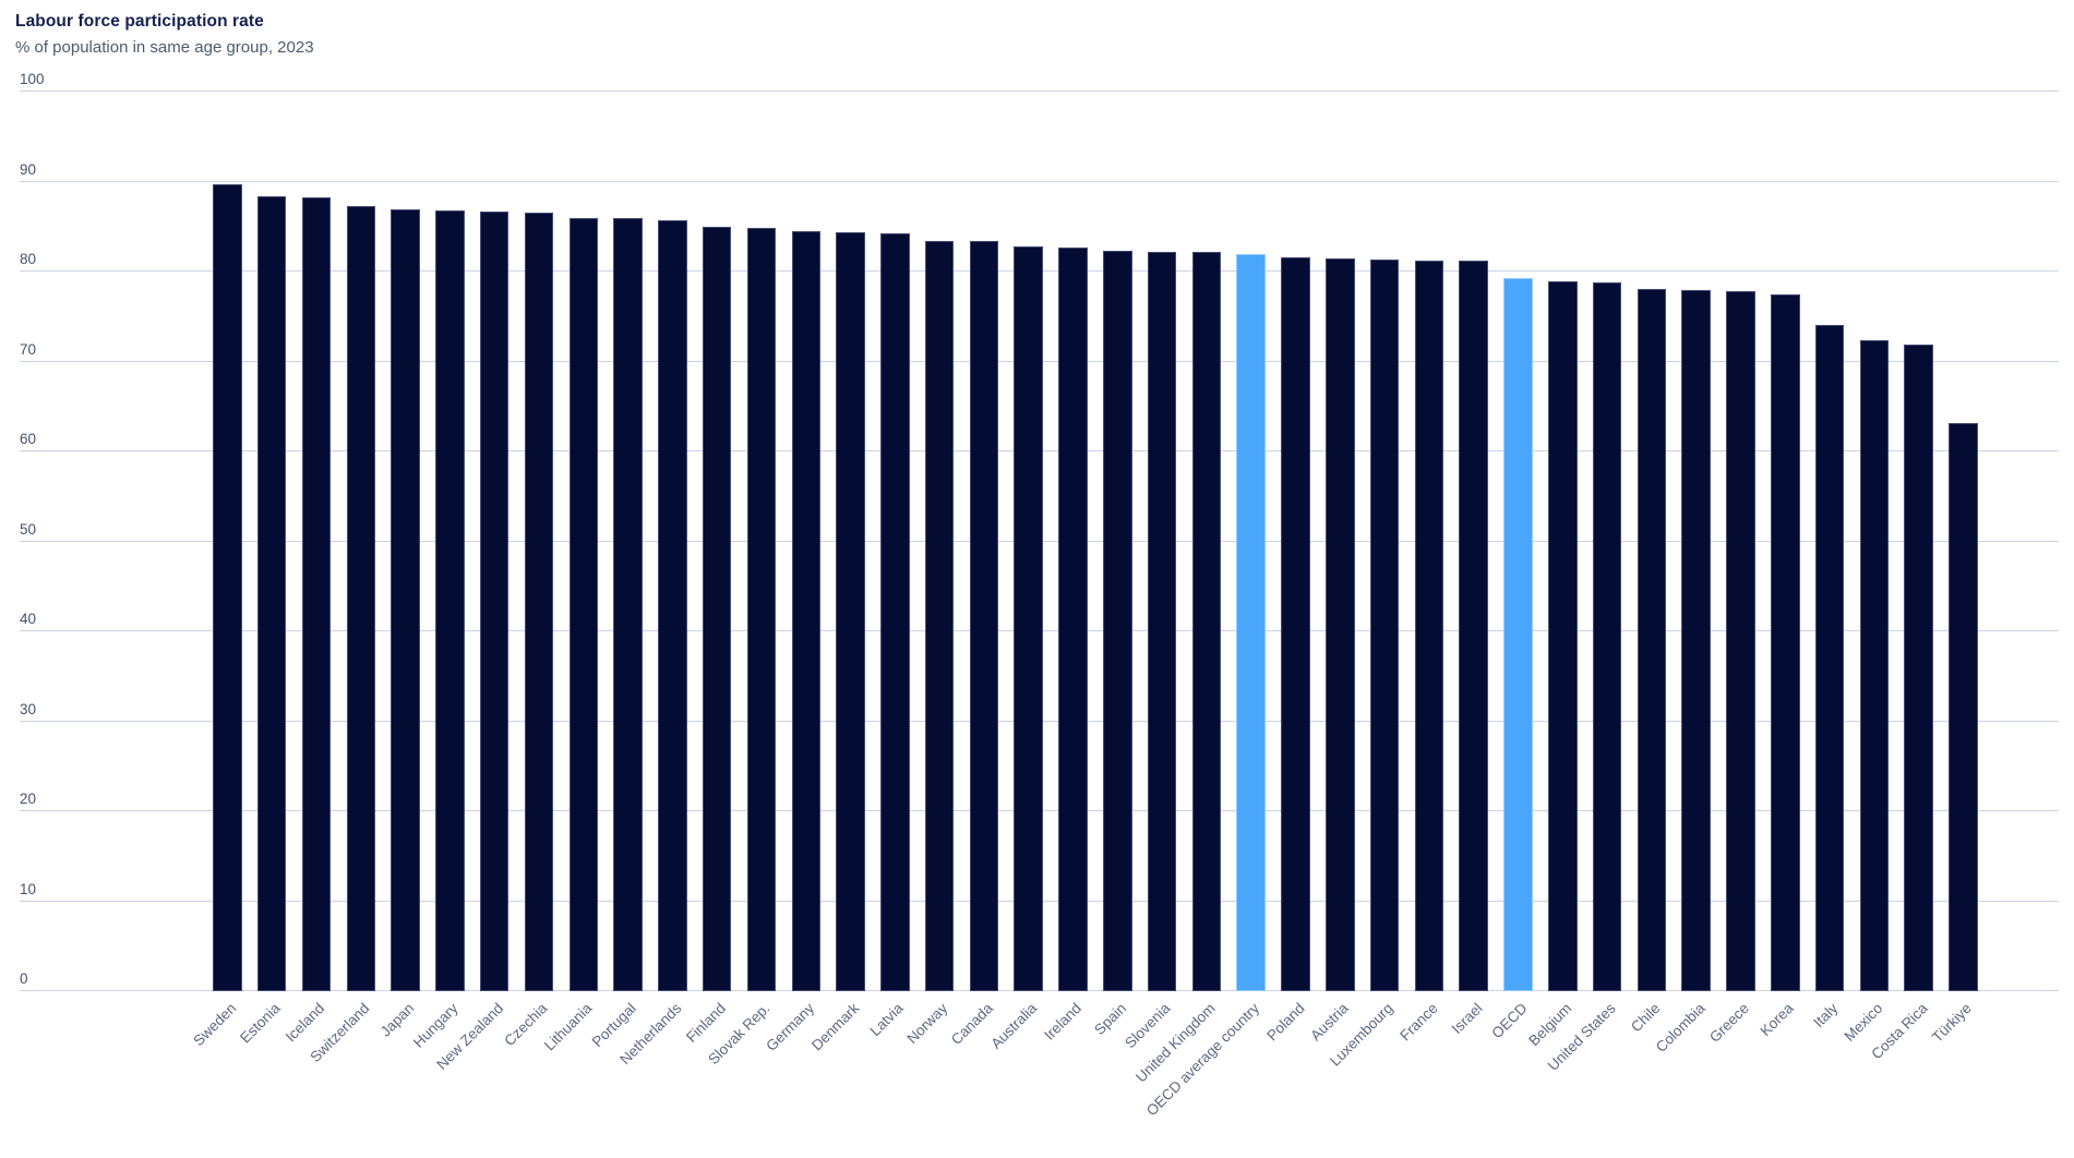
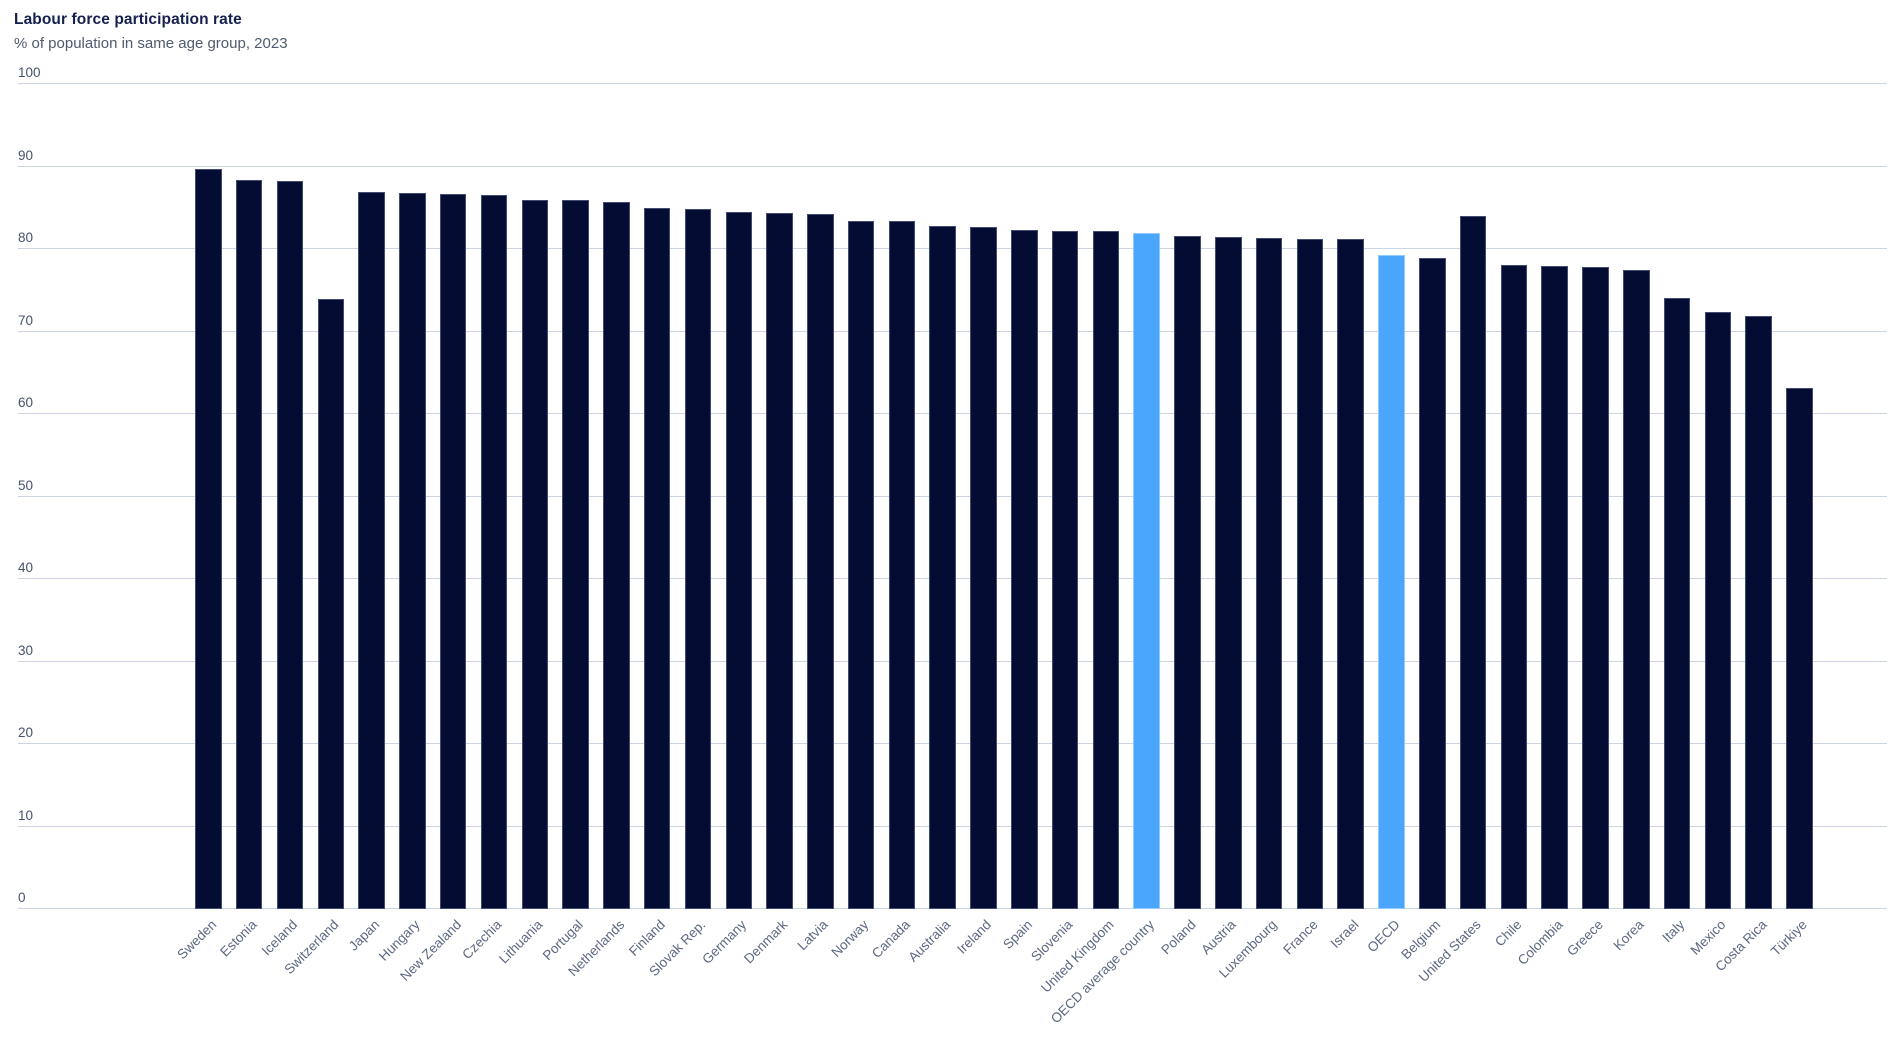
Switzerland: 87 -> 74
United States: 79 -> 84
